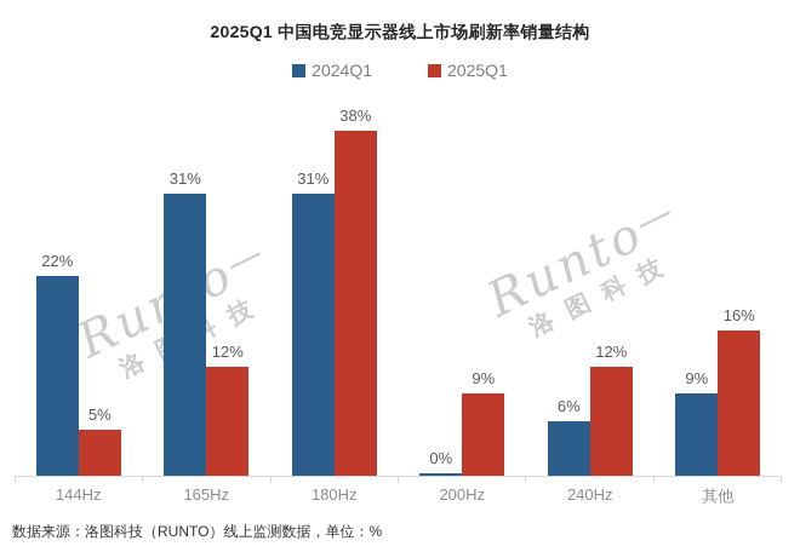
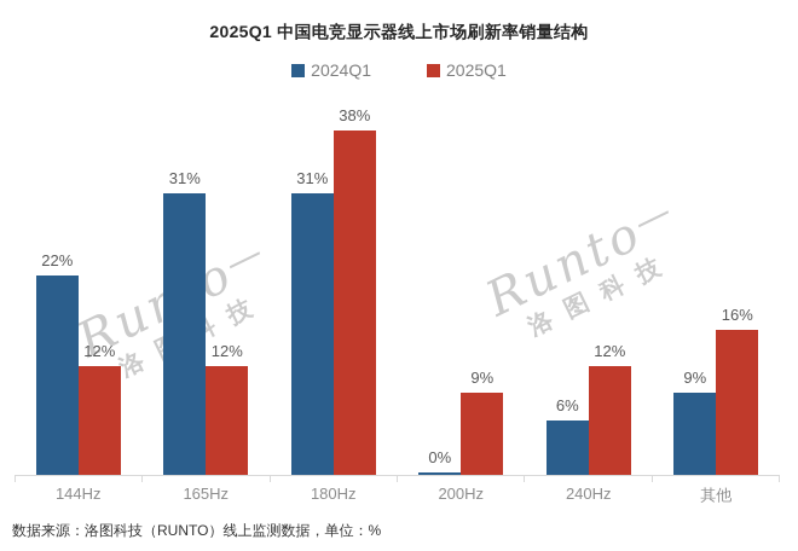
2025Q1/144Hz: 5% -> 12%
